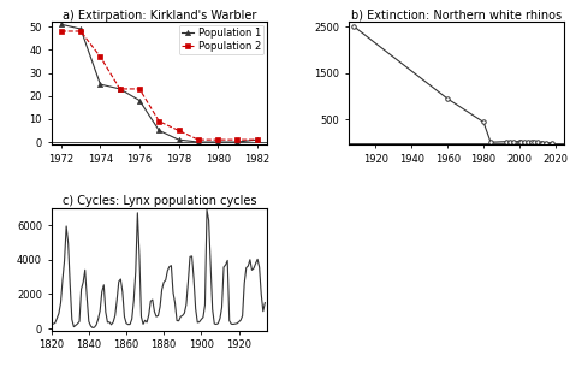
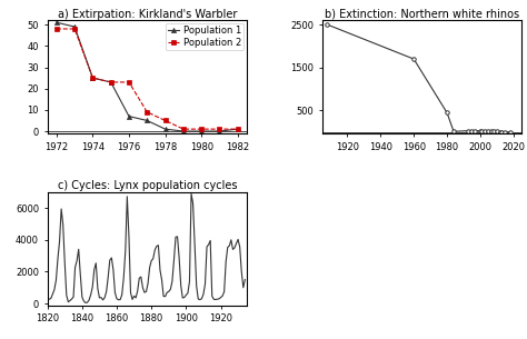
a) Extirpation: Kirkland's Warbler/Population 2/1974: 37 -> 25
a) Extirpation: Kirkland's Warbler/Population 1/1976: 18 -> 7
b) Extinction: Northern white rhinos/1960: 950 -> 1700
